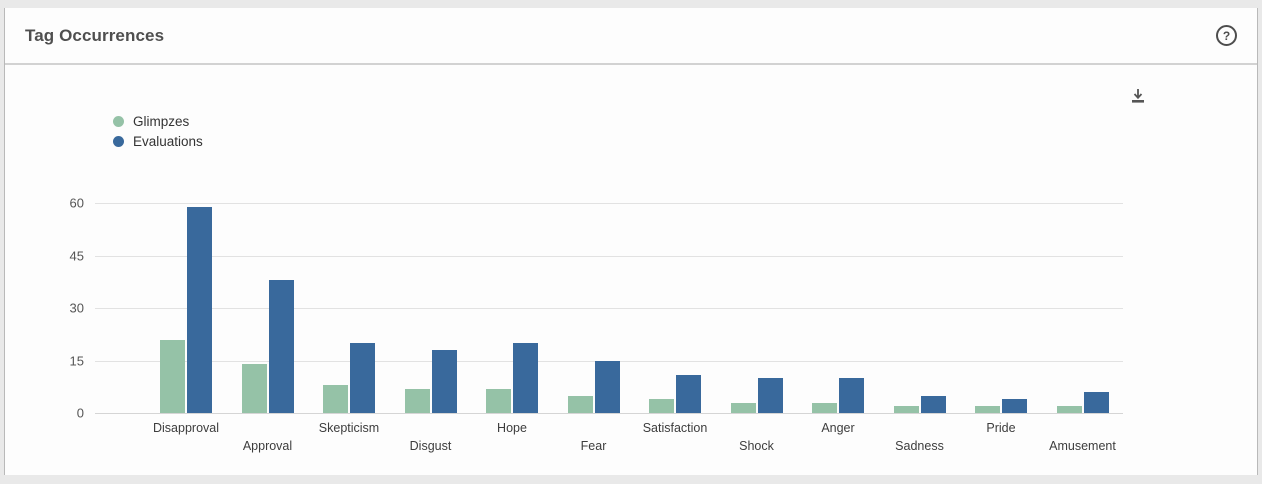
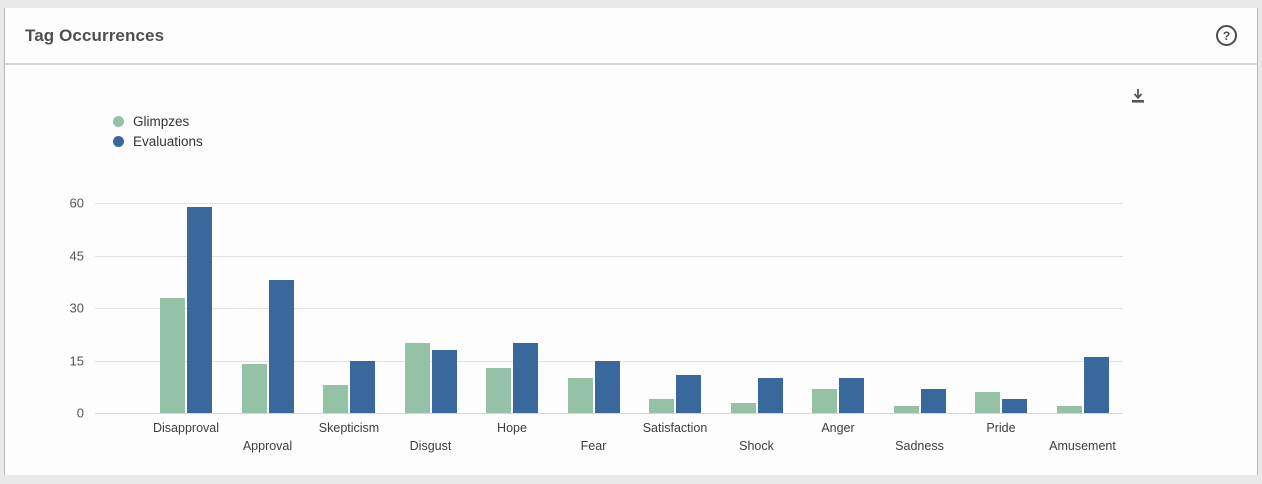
Glimpzes/Disapproval: 21 -> 33
Evaluations/Skepticism: 20 -> 15
Glimpzes/Disgust: 7 -> 20
Glimpzes/Hope: 7 -> 13
Glimpzes/Fear: 5 -> 10
Glimpzes/Anger: 3 -> 7
Evaluations/Sadness: 5 -> 7
Glimpzes/Pride: 2 -> 6
Evaluations/Amusement: 6 -> 16
